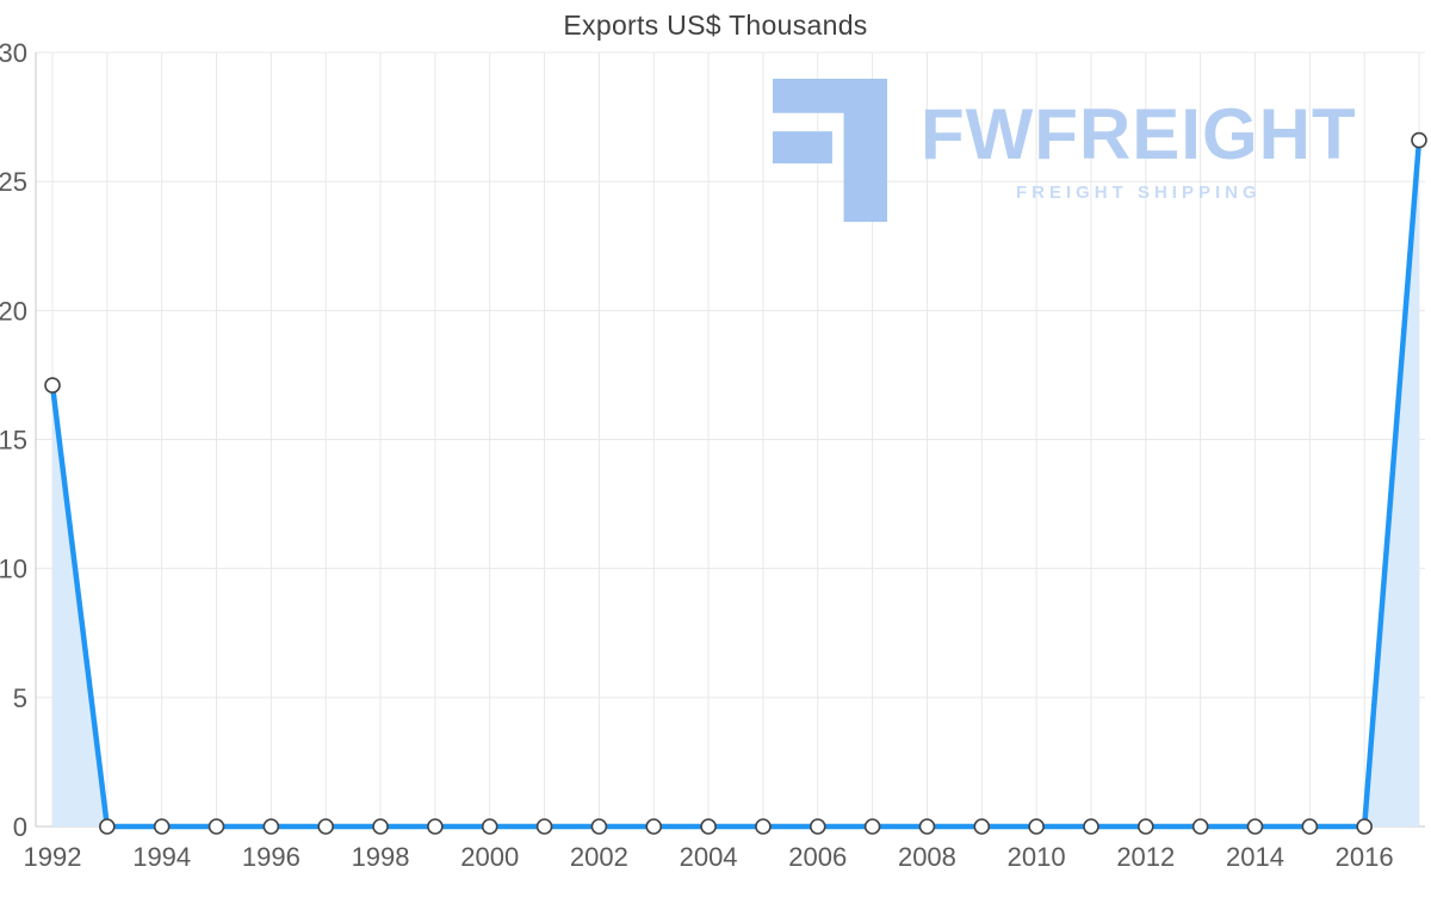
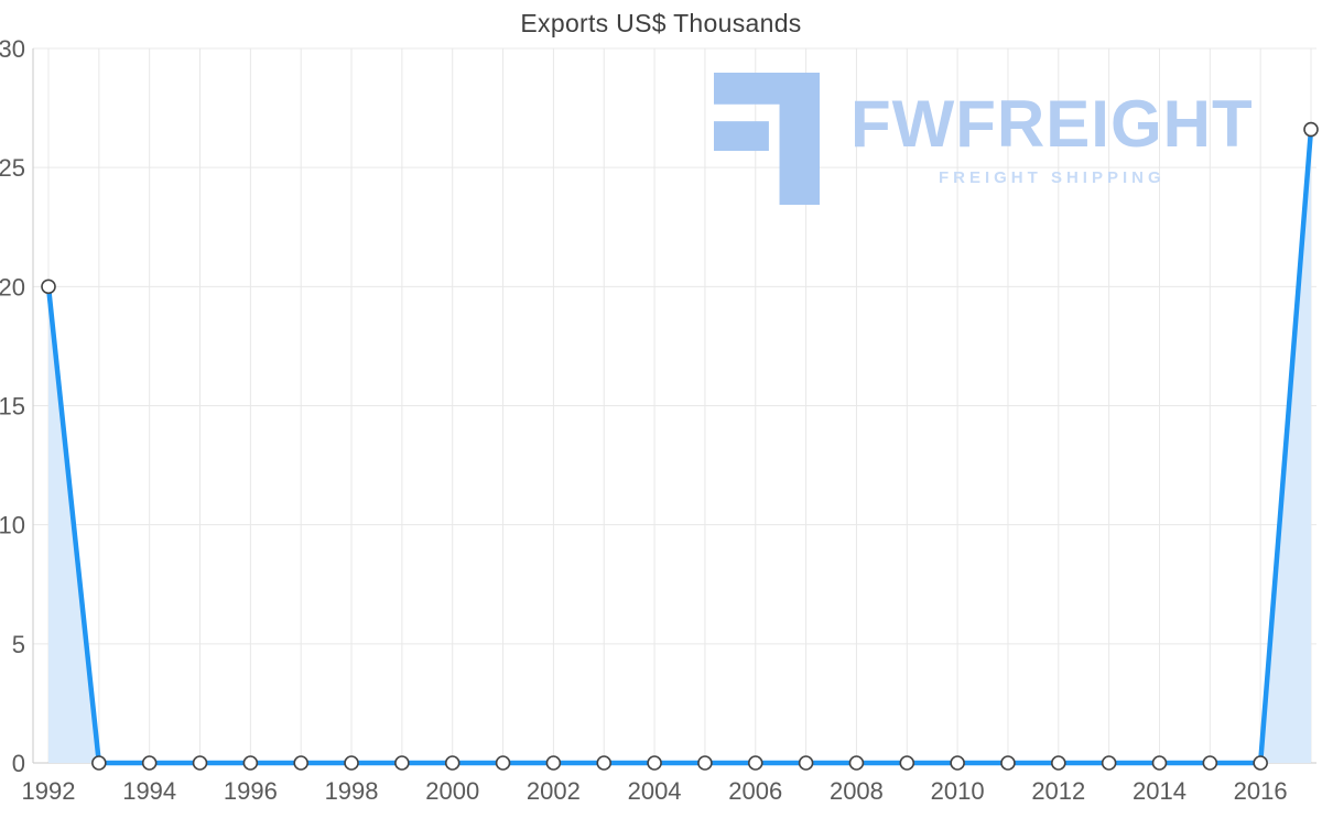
1992: 17.1 -> 20.0
